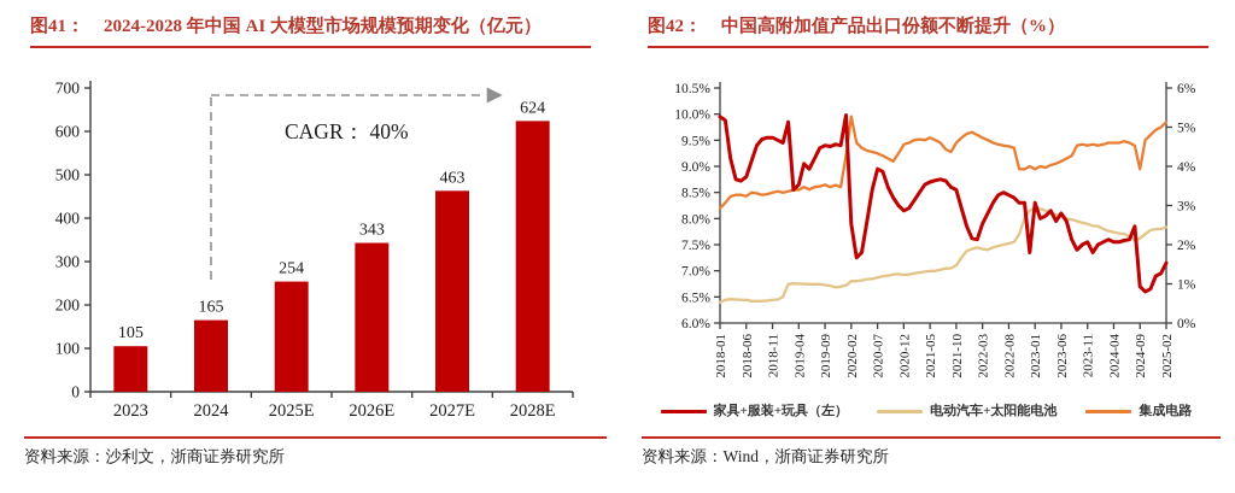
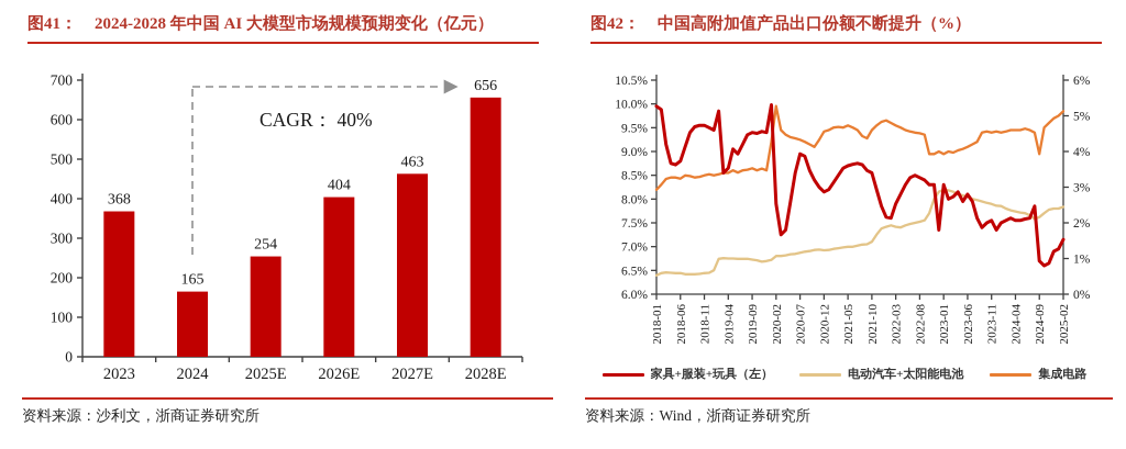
2024-2028 年中国 AI 大模型市场规模预期变化（亿元）/2023: 105 -> 368
2024-2028 年中国 AI 大模型市场规模预期变化（亿元）/2026E: 343 -> 404
2024-2028 年中国 AI 大模型市场规模预期变化（亿元）/2028E: 624 -> 656
